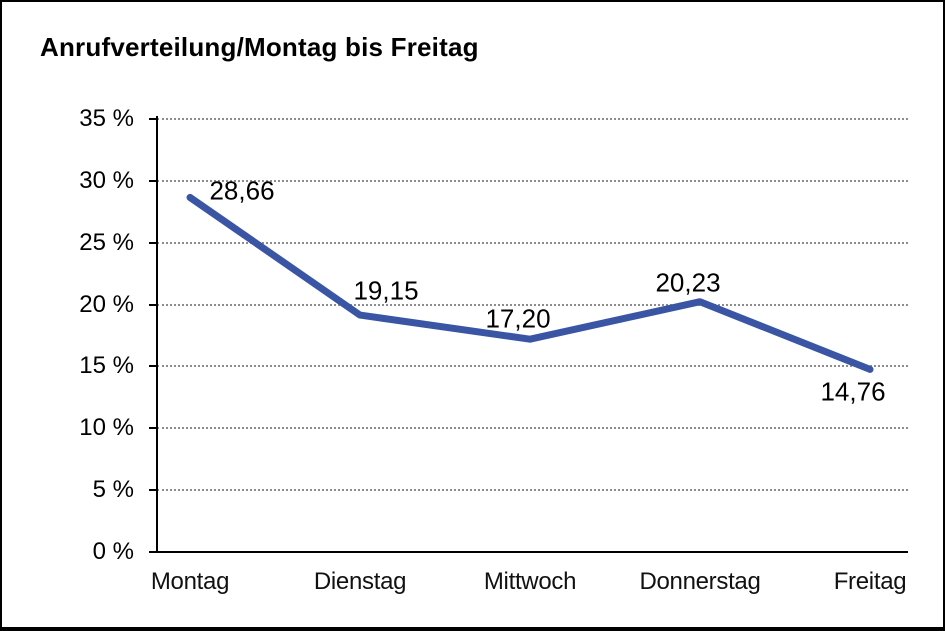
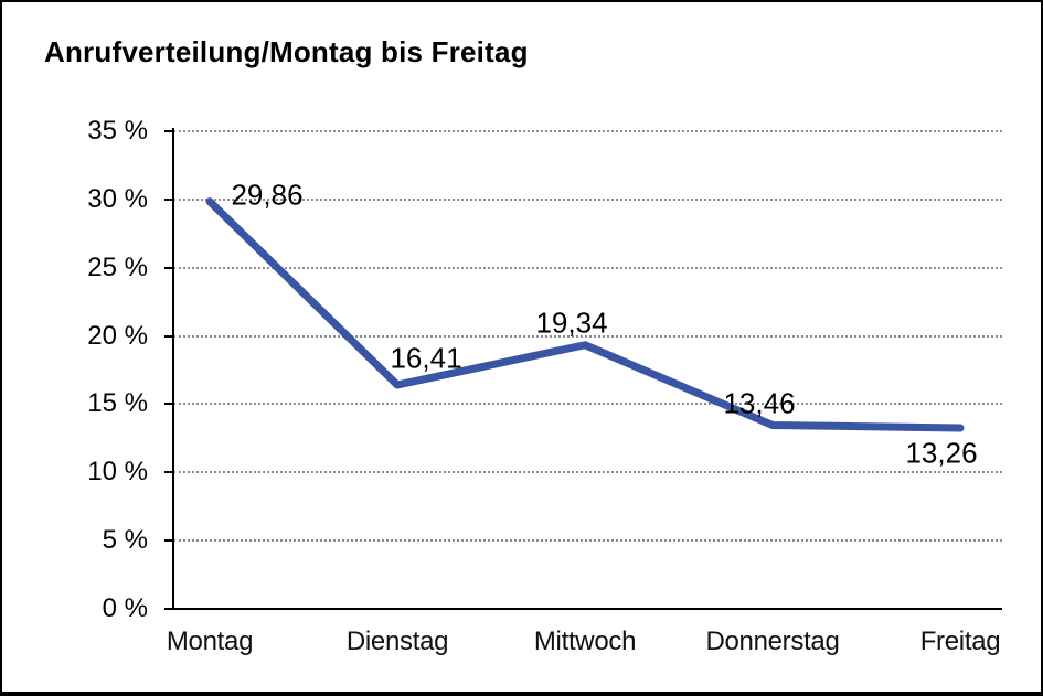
Montag: 28,66 -> 29,86
Dienstag: 19,15 -> 16,41
Mittwoch: 17,20 -> 19,34
Donnerstag: 20,23 -> 13,46
Freitag: 14,76 -> 13,26
